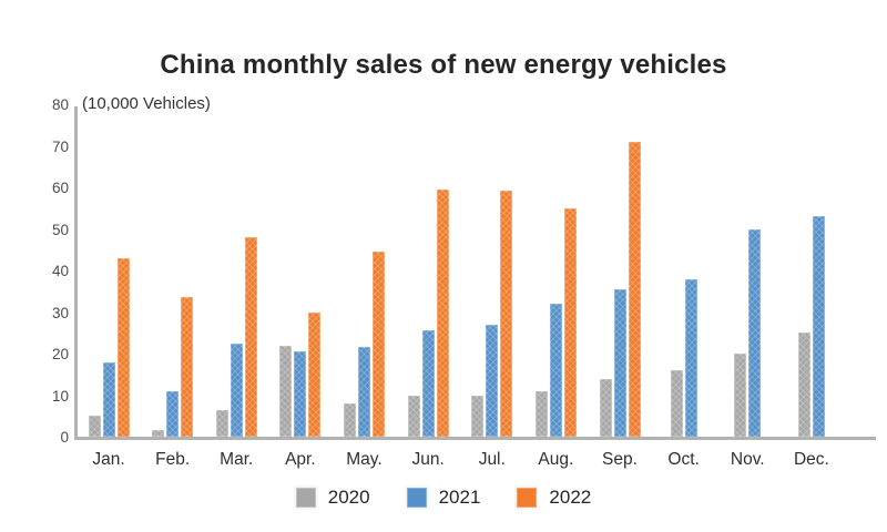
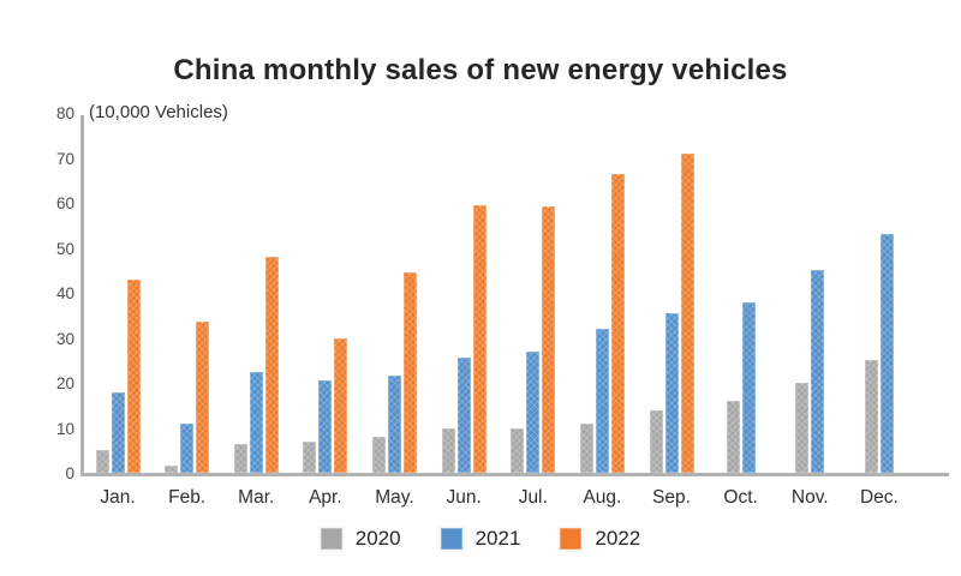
2020/Apr.: 22 -> 7
2022/Aug.: 55 -> 66
2021/Nov.: 50 -> 45
